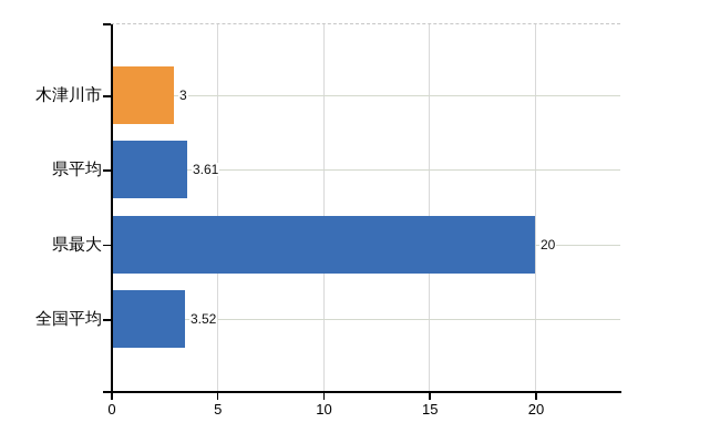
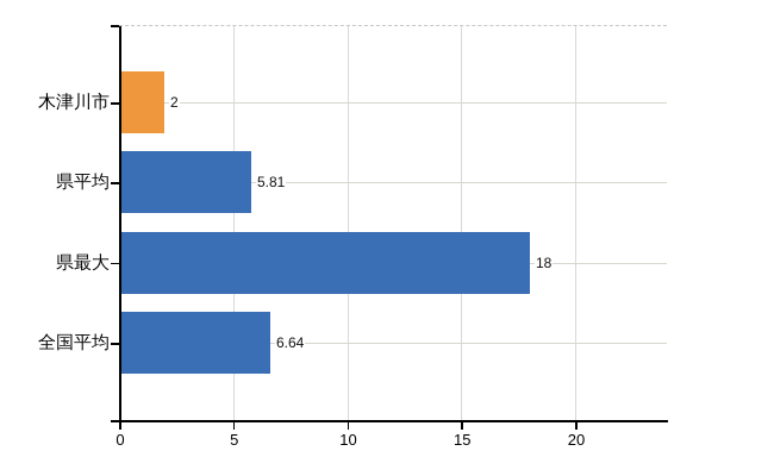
木津川市: 3 -> 2
県平均: 3.61 -> 5.81
県最大: 20 -> 18
全国平均: 3.52 -> 6.64
